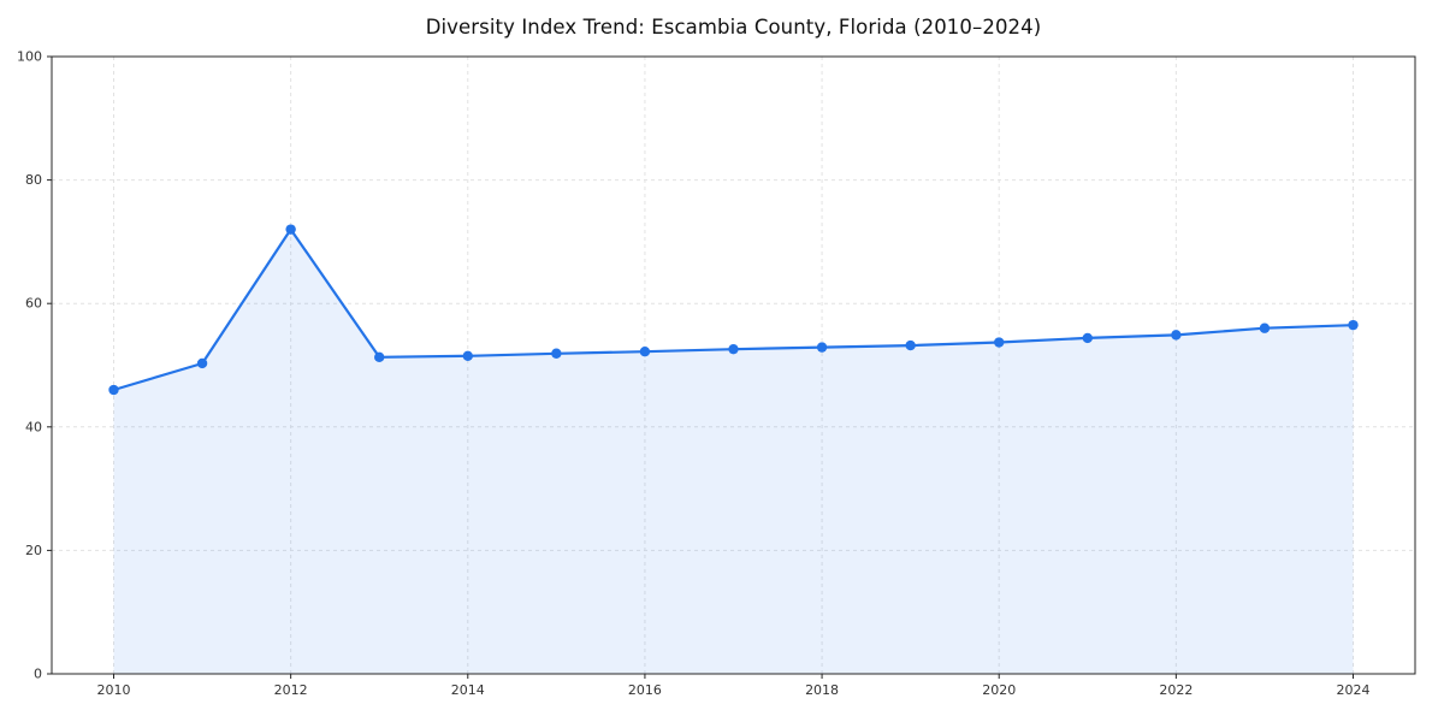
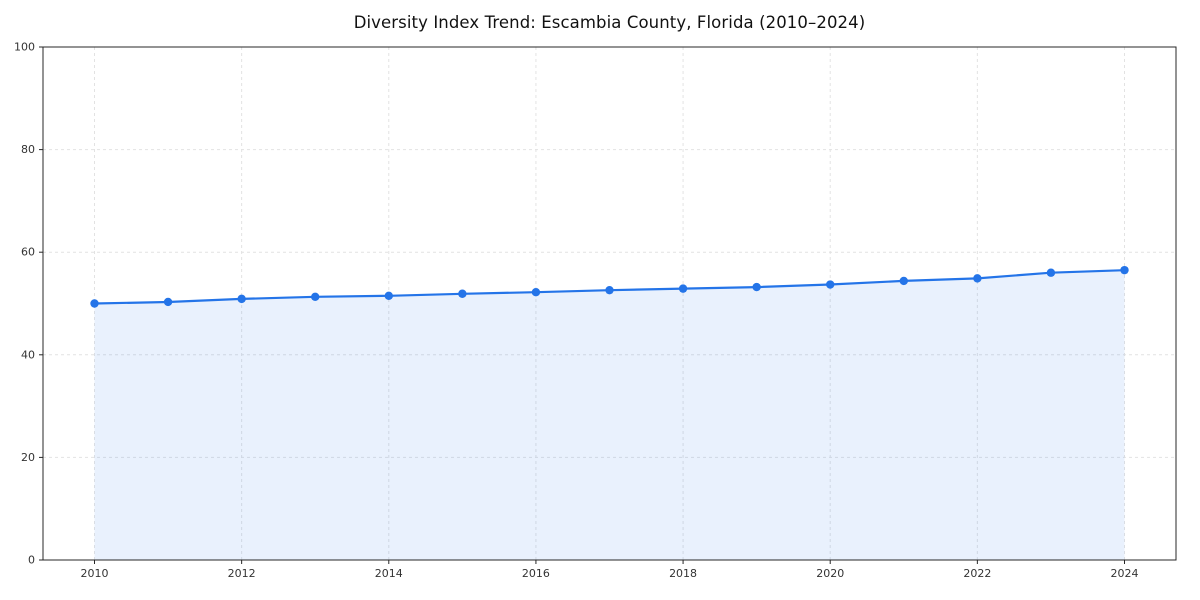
2010: 46 -> 50
2012: 72 -> 51
